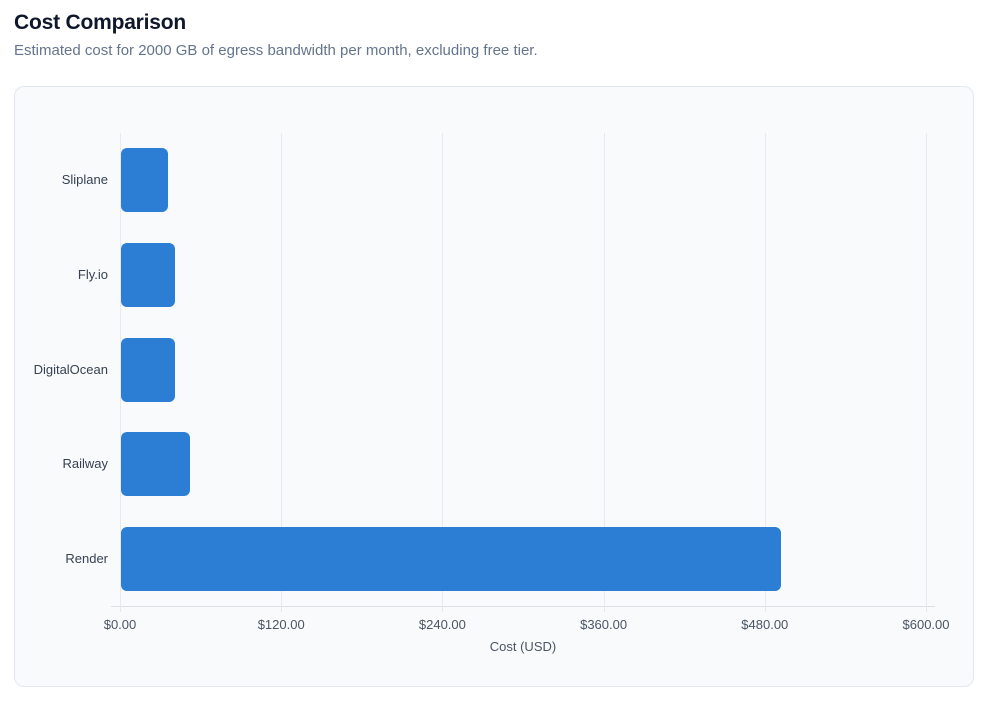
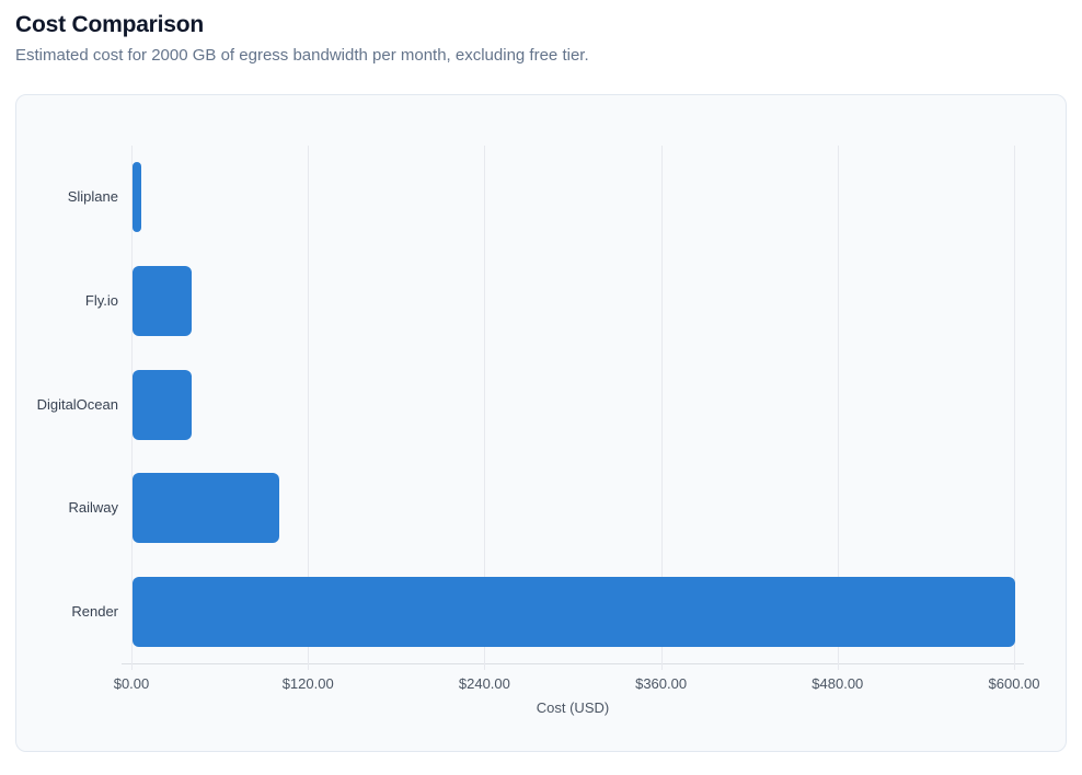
Sliplane: $35 -> $6
Railway: $51 -> $100
Render: $491 -> $600
